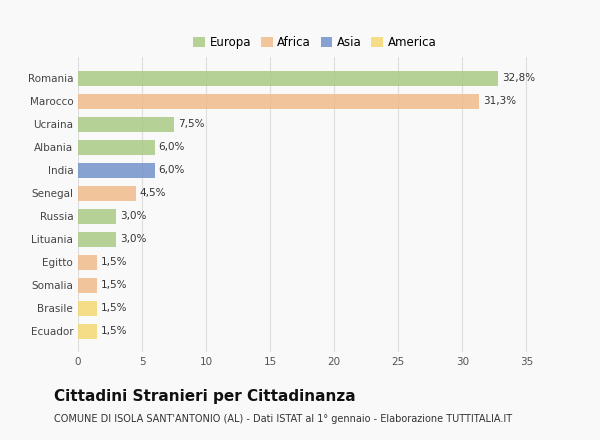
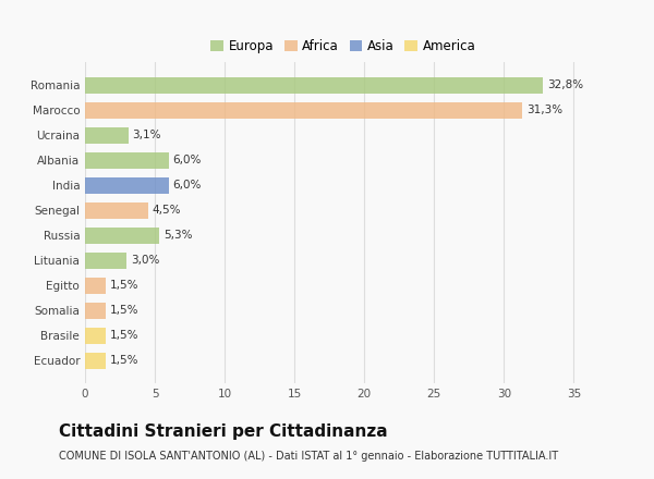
Ucraina: 7,5% -> 3,1%
Russia: 3,0% -> 5,3%
